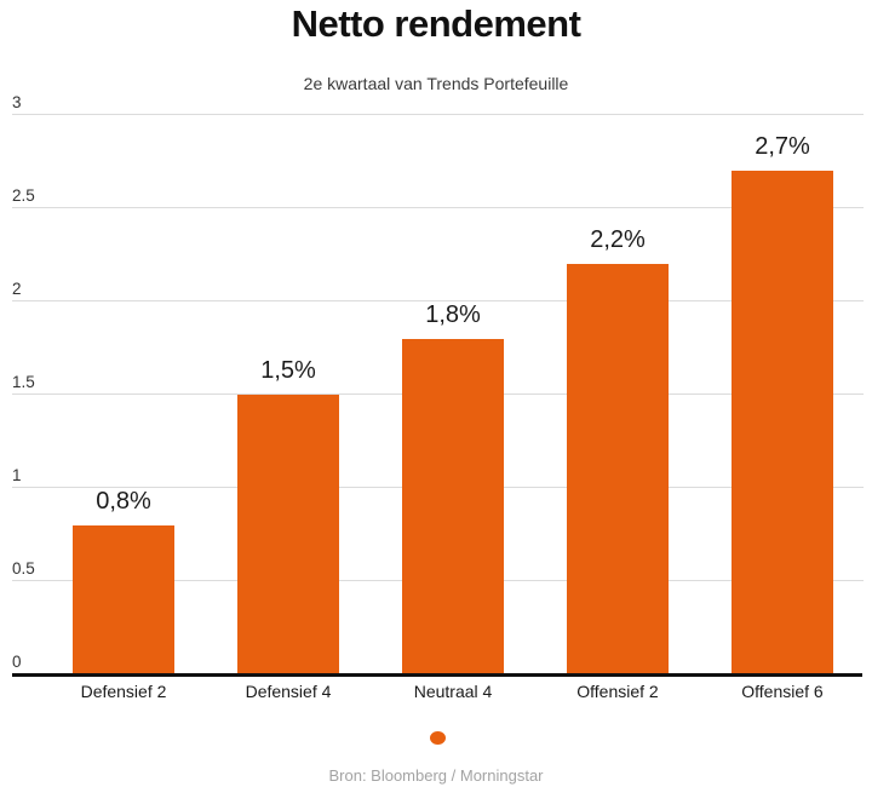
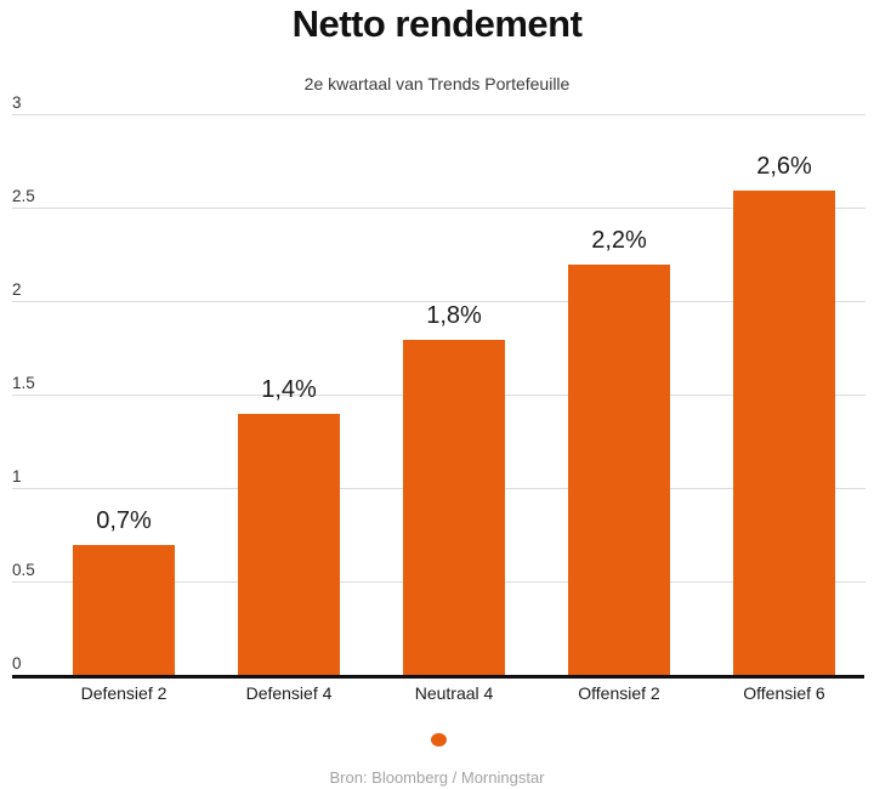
Defensief 2: 0,8% -> 0,7%
Defensief 4: 1,5% -> 1,4%
Offensief 6: 2,7% -> 2,6%
